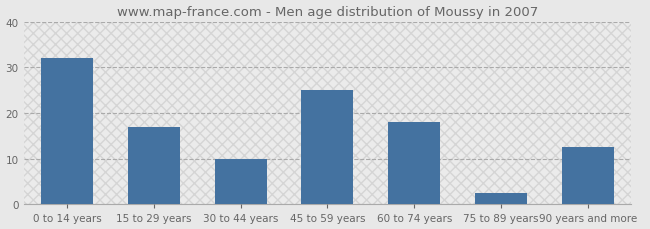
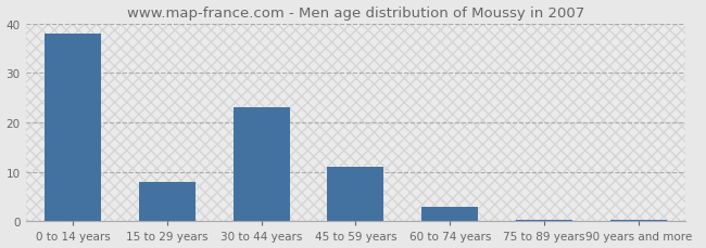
0 to 14 years: 32.0 -> 38.0
15 to 29 years: 17.0 -> 8.0
30 to 44 years: 10.0 -> 23.0
45 to 59 years: 25.0 -> 11.0
60 to 74 years: 18.0 -> 3.0
75 to 89 years: 2.5 -> 0.4
90 years and more: 12.5 -> 0.4
